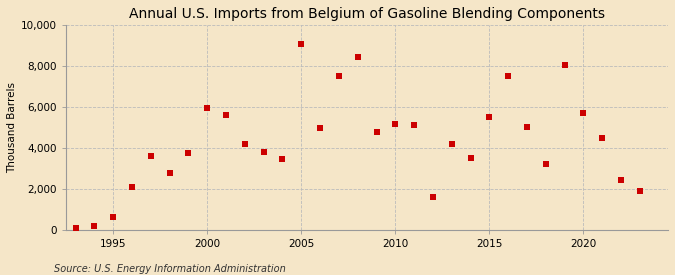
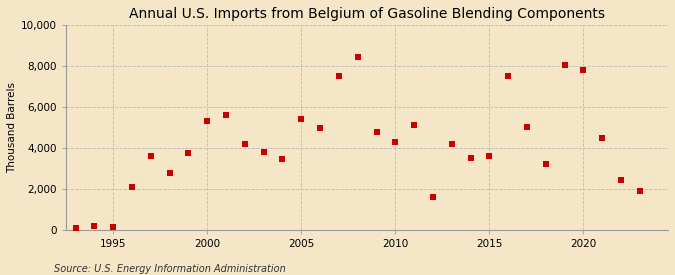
1995: 600 -> 120
2000: 5,950 -> 5,300
2005: 9,050 -> 5,400
2010: 5,150 -> 4,300
2015: 5,500 -> 3,600
2020: 5,700 -> 7,800
